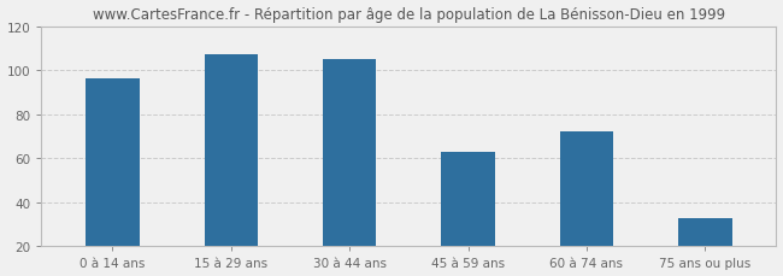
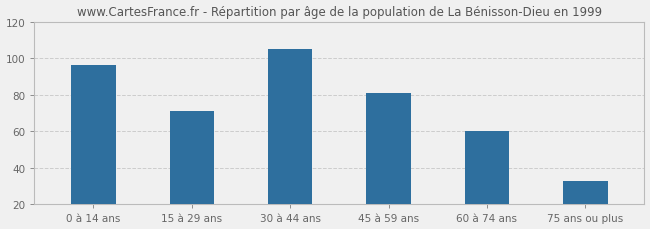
15 à 29 ans: 107 -> 71
45 à 59 ans: 63 -> 81
60 à 74 ans: 72 -> 60
